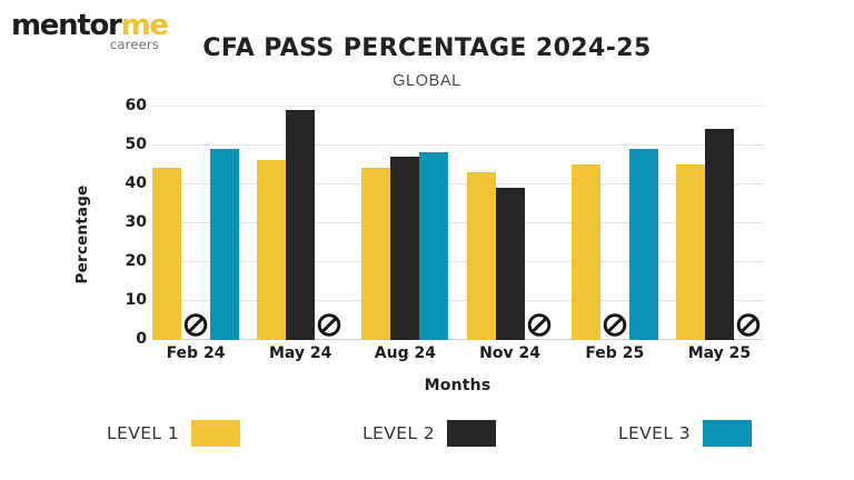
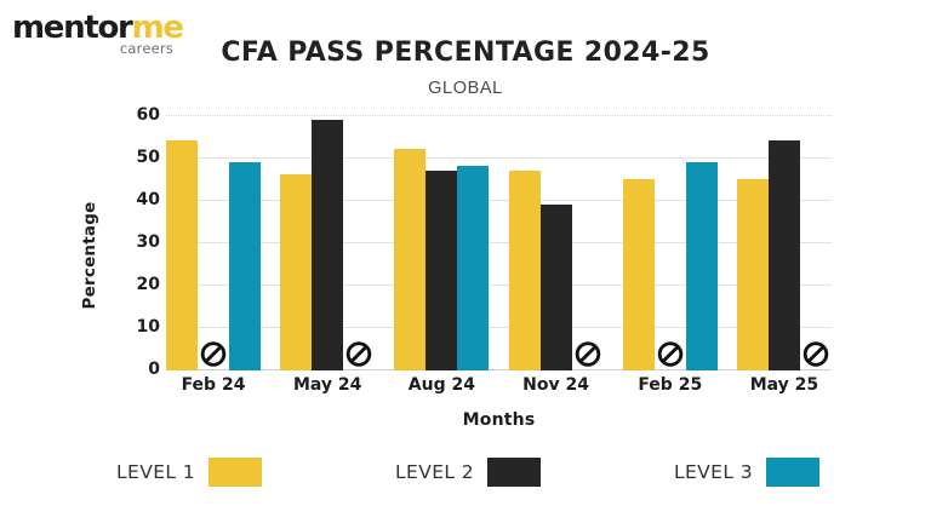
LEVEL 1/Feb 24: 44 -> 54
LEVEL 1/Aug 24: 44 -> 52
LEVEL 1/Nov 24: 43 -> 47
